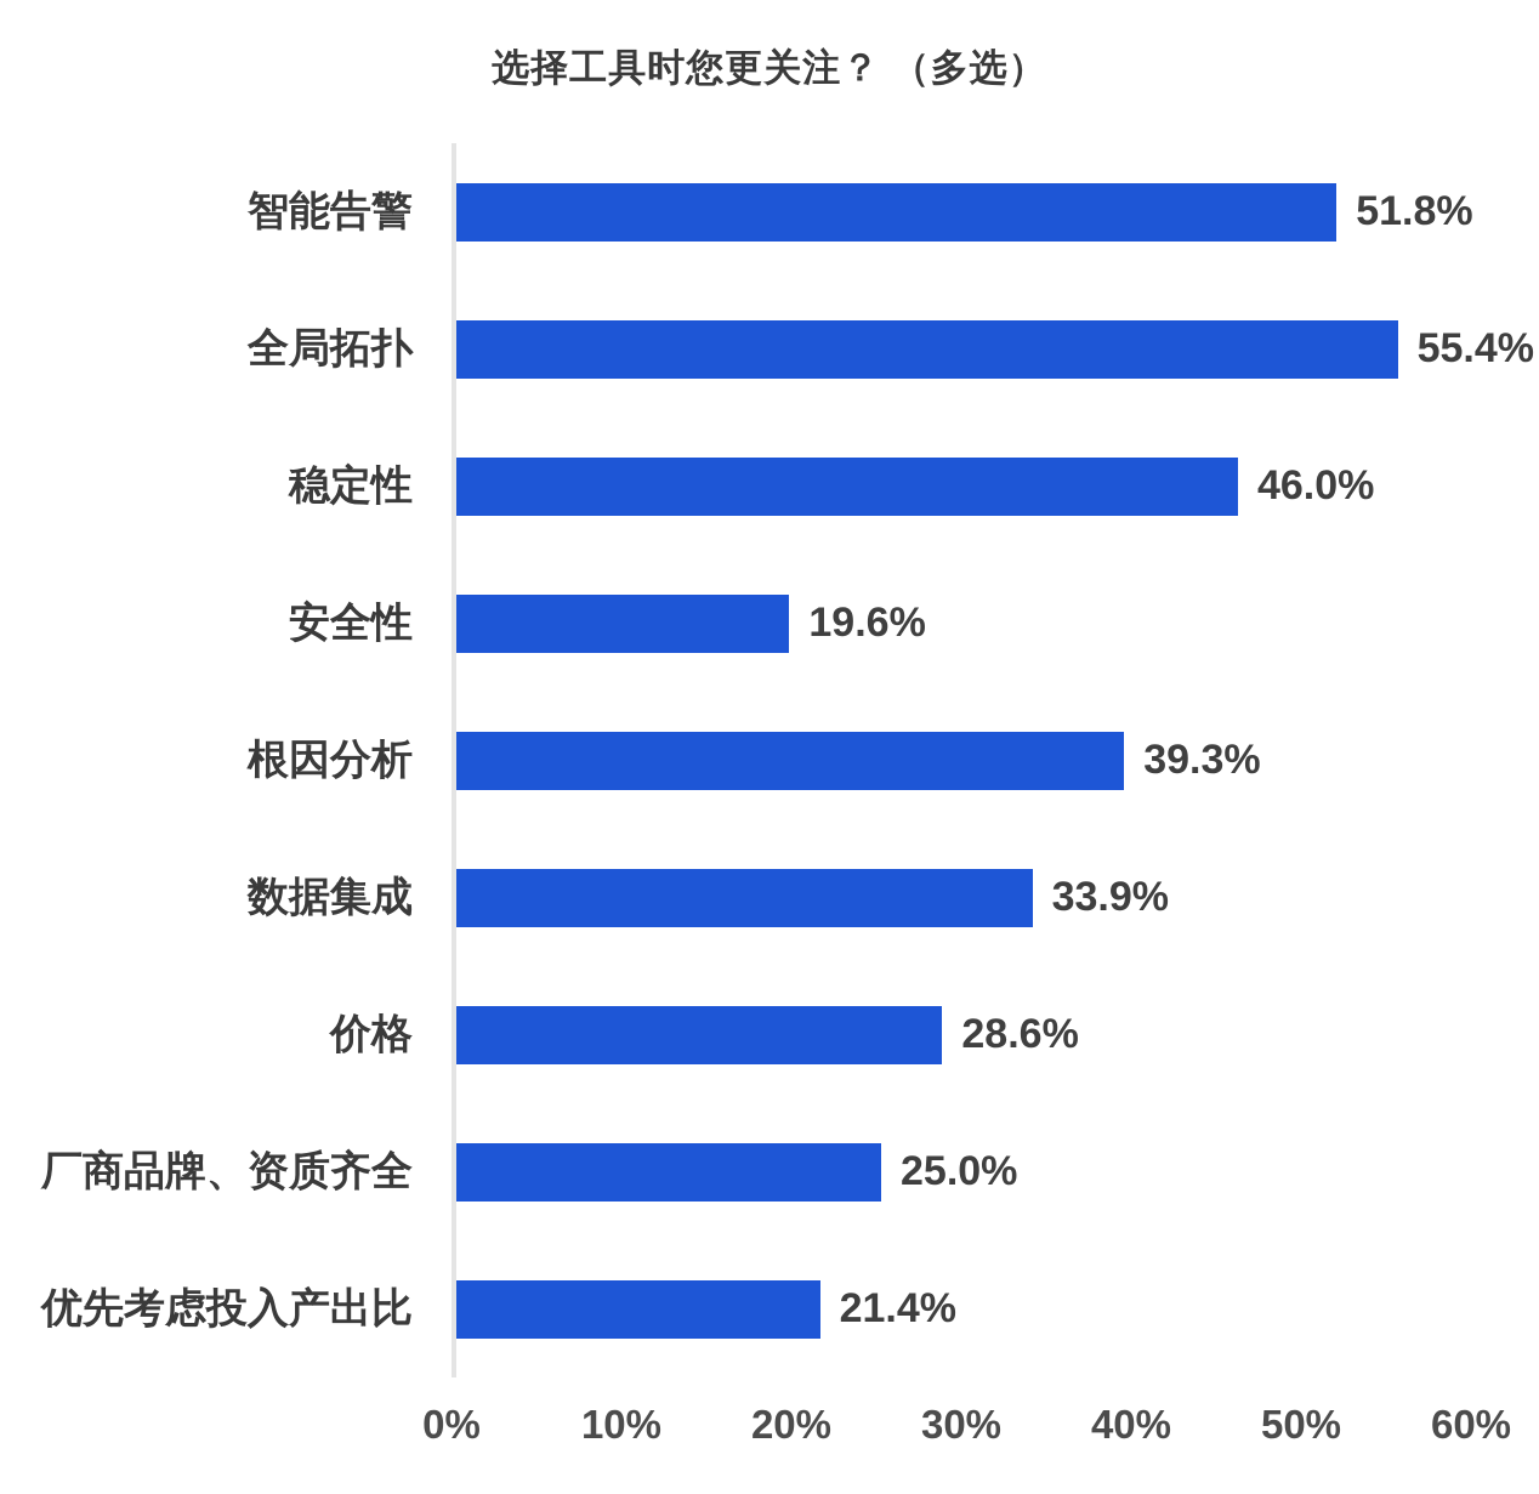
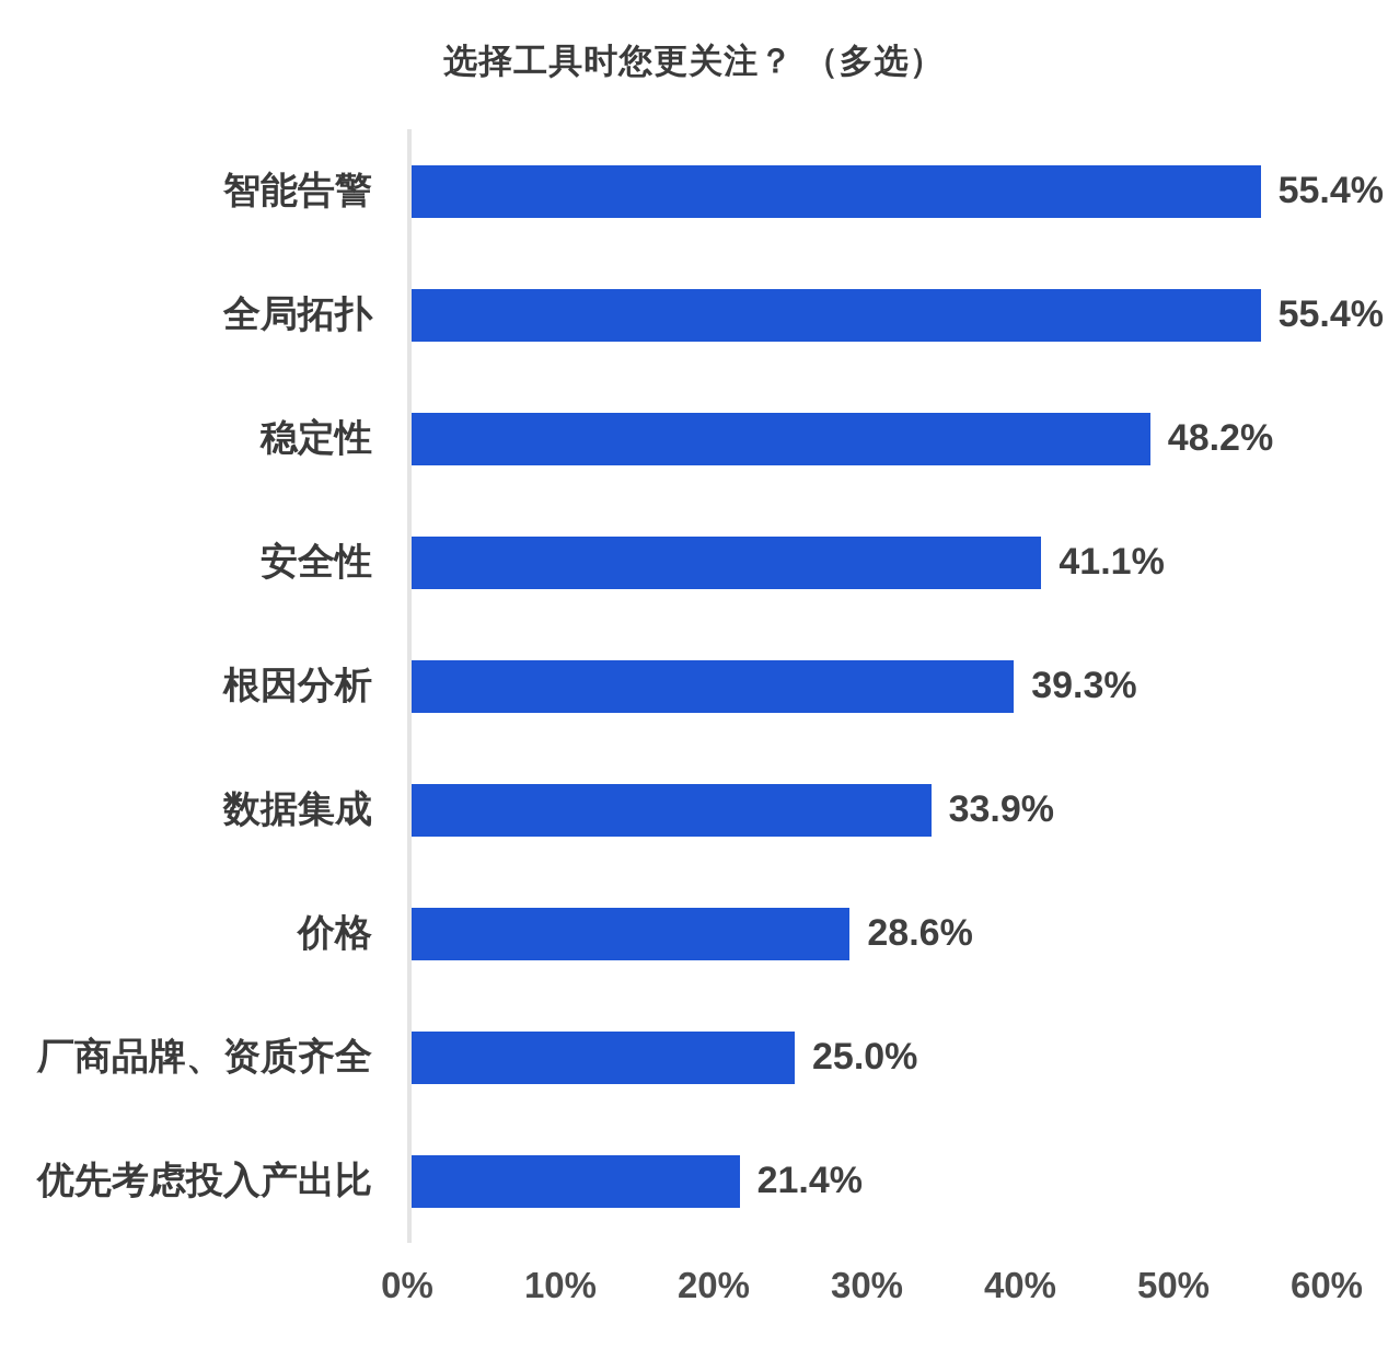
智能告警: 51.8% -> 55.4%
稳定性: 46.0% -> 48.2%
安全性: 19.6% -> 41.1%
